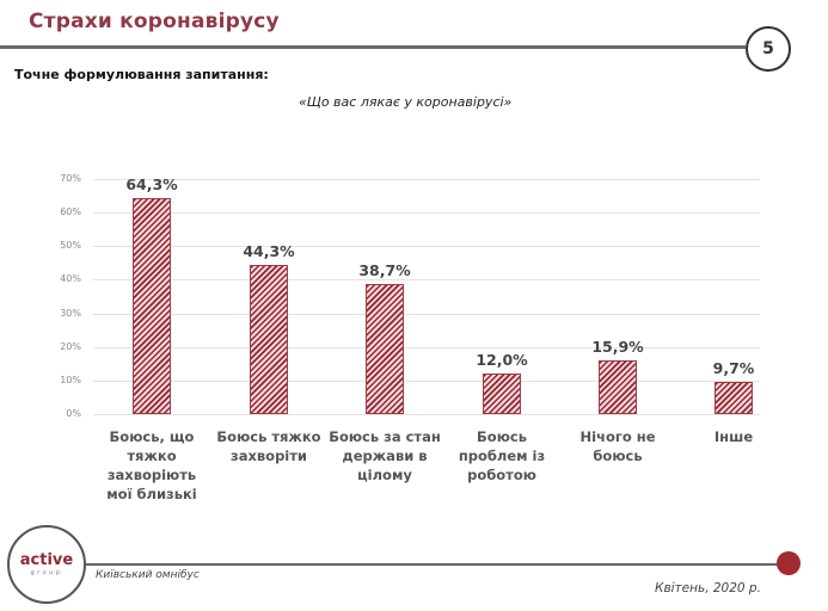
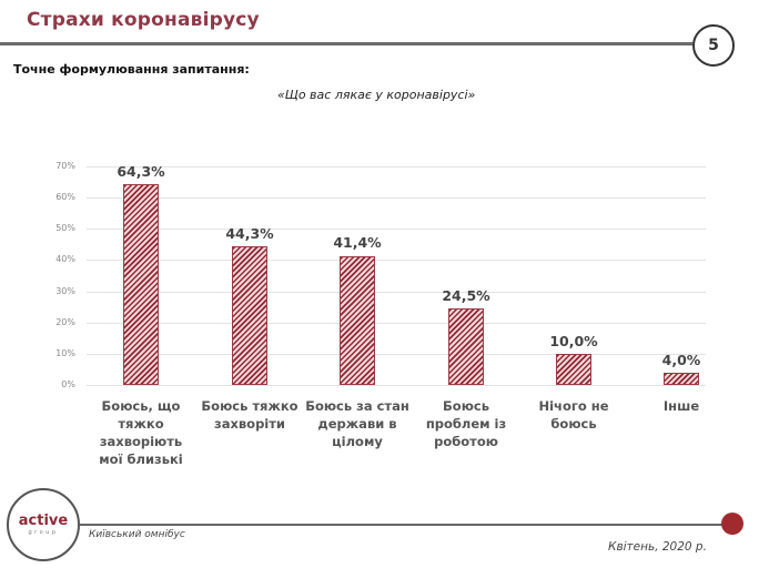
Боюсь за стан держави в цілому: 38,7% -> 41,4%
Боюсь проблем із роботою: 12,0% -> 24,5%
Нічого не боюсь: 15,9% -> 10,0%
Інше: 9,7% -> 4,0%
